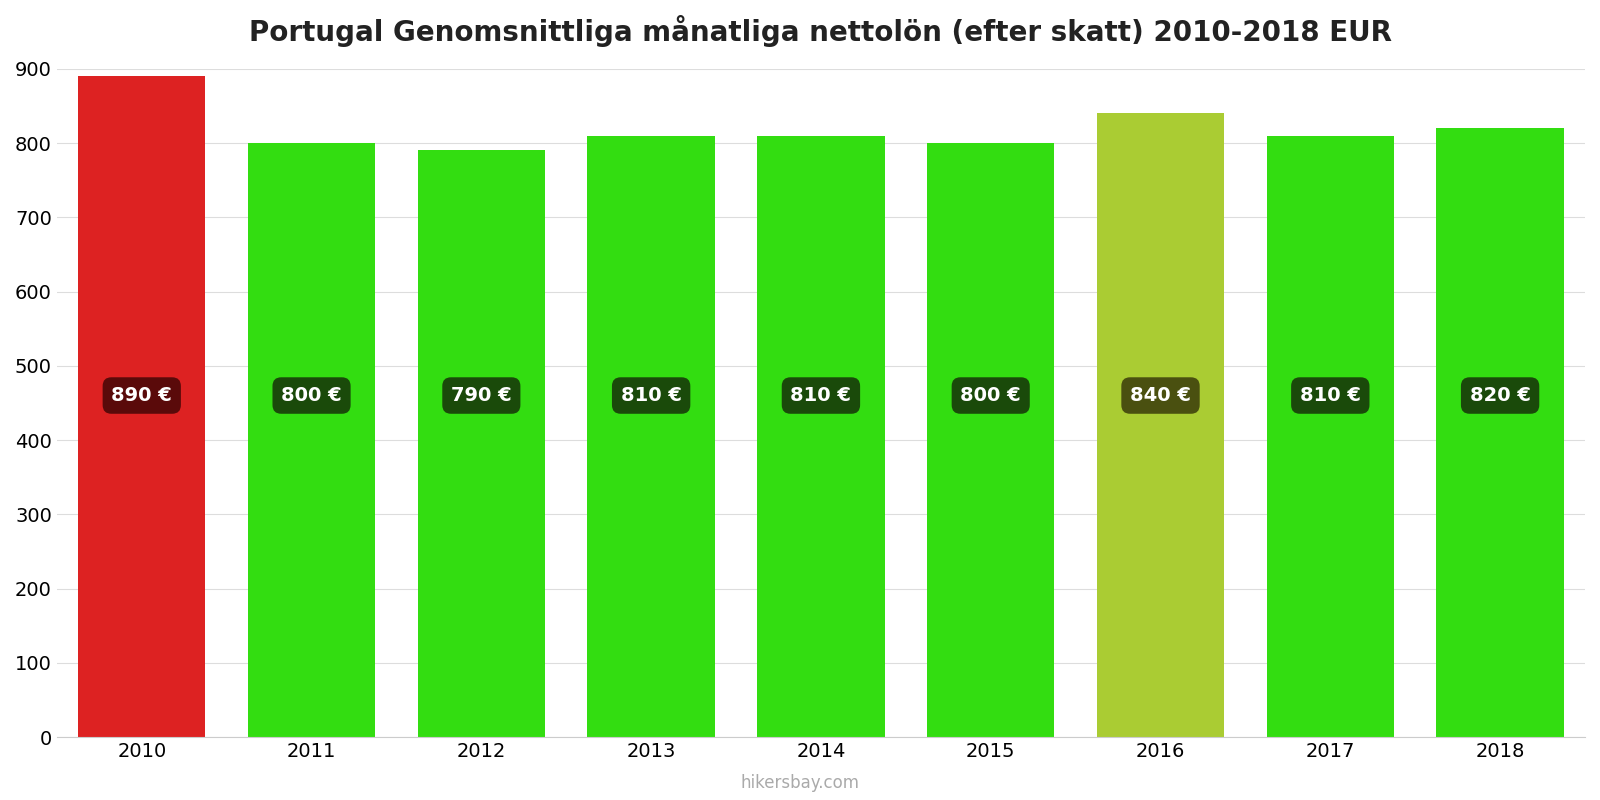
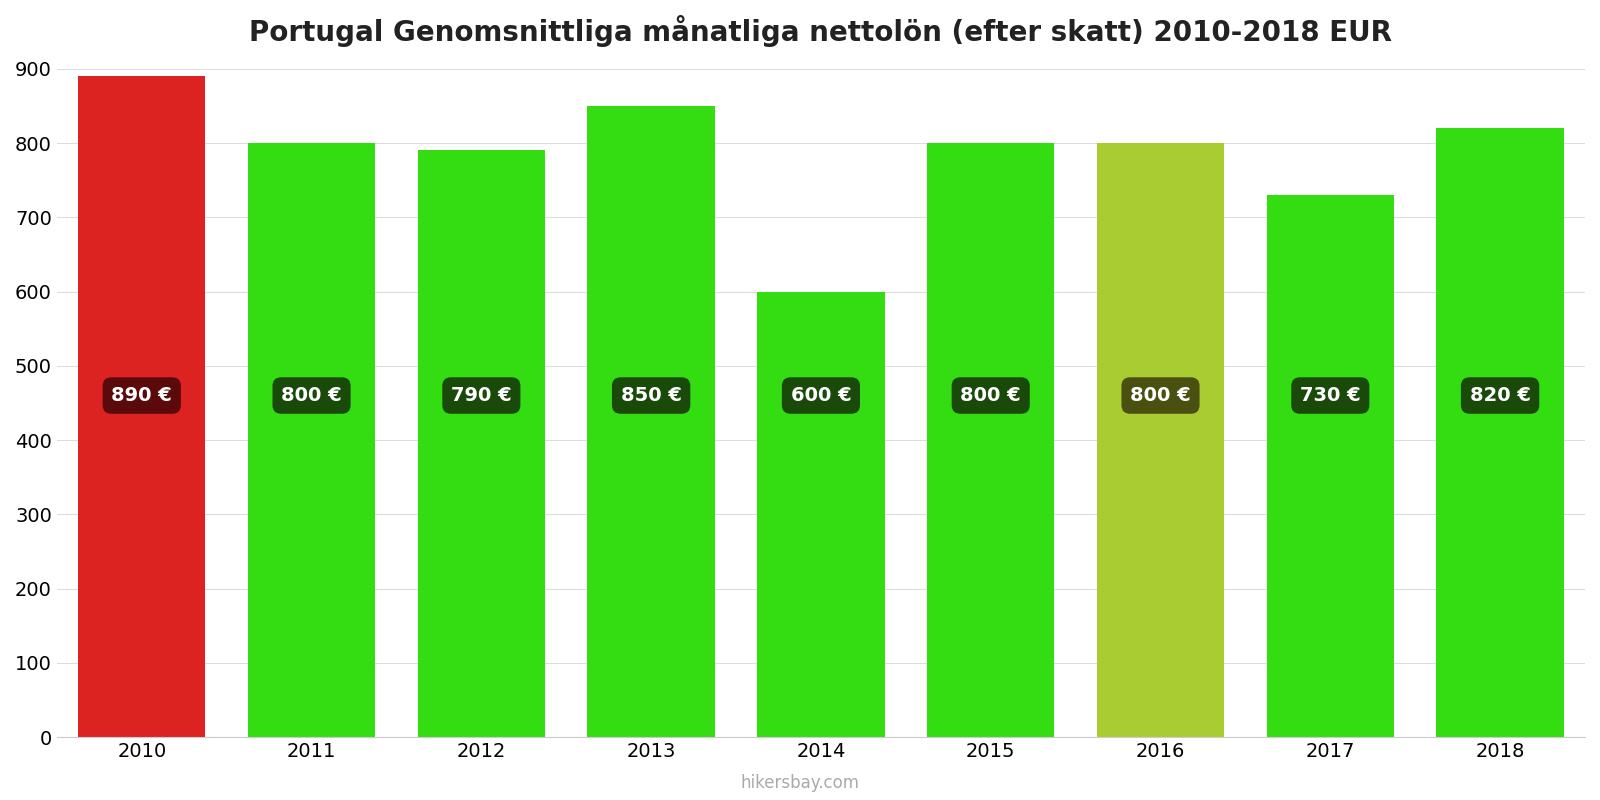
2013: 810 -> 850
2014: 810 -> 600
2016: 840 -> 800
2017: 810 -> 730
